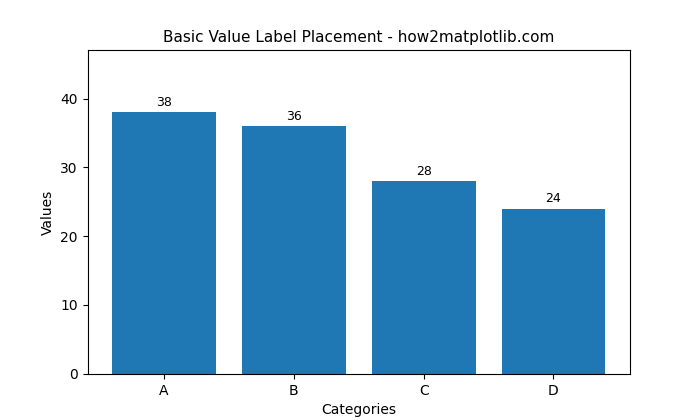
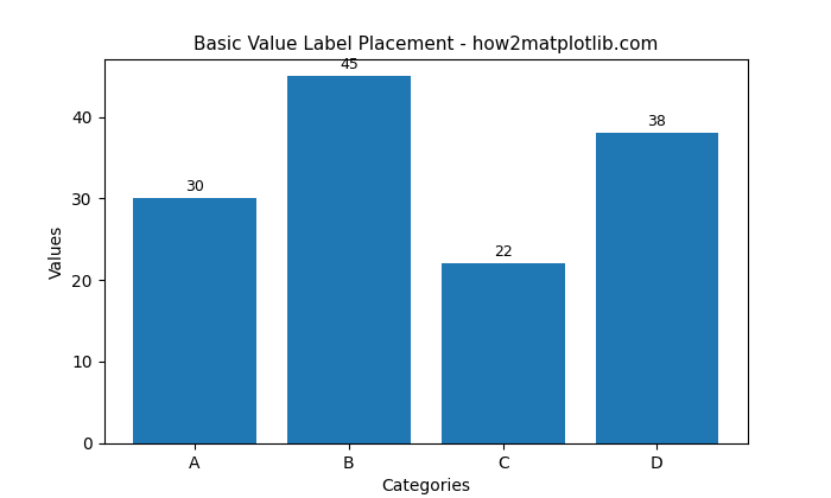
A: 38 -> 30
B: 36 -> 45
C: 28 -> 22
D: 24 -> 38
